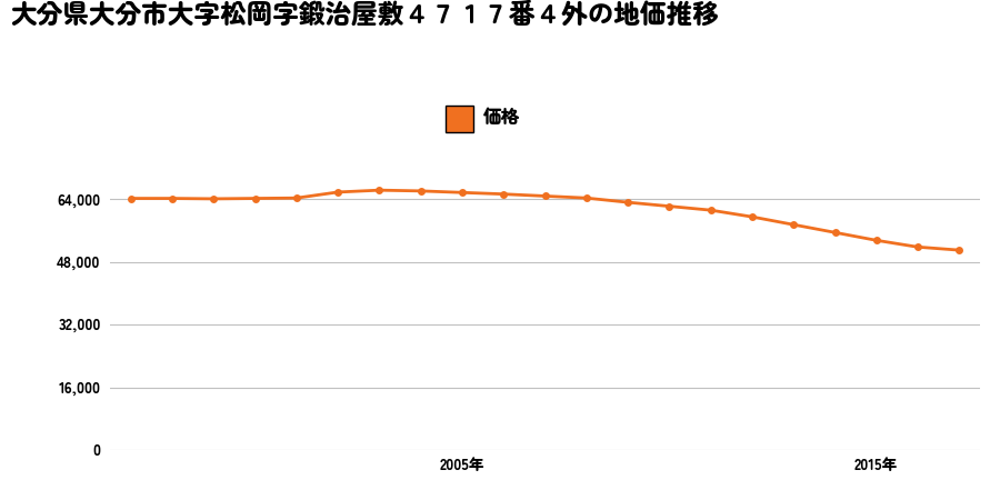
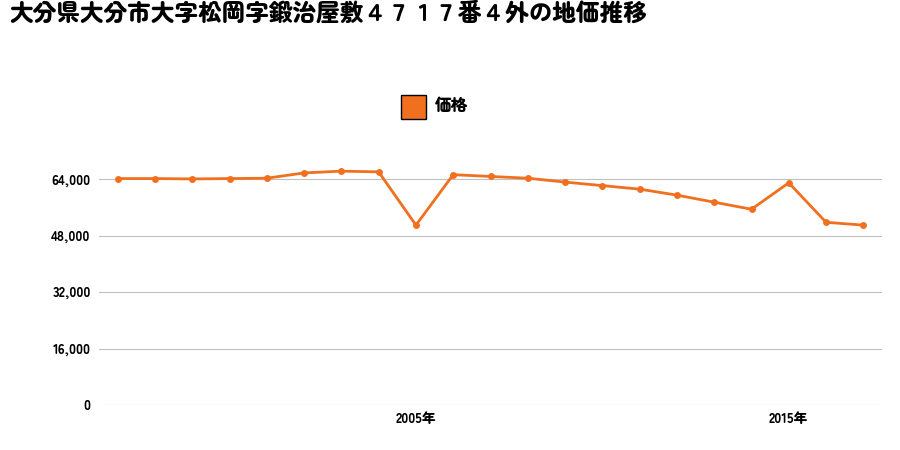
2005年: 65,700 -> 51,000
2015年: 53,500 -> 63,000
